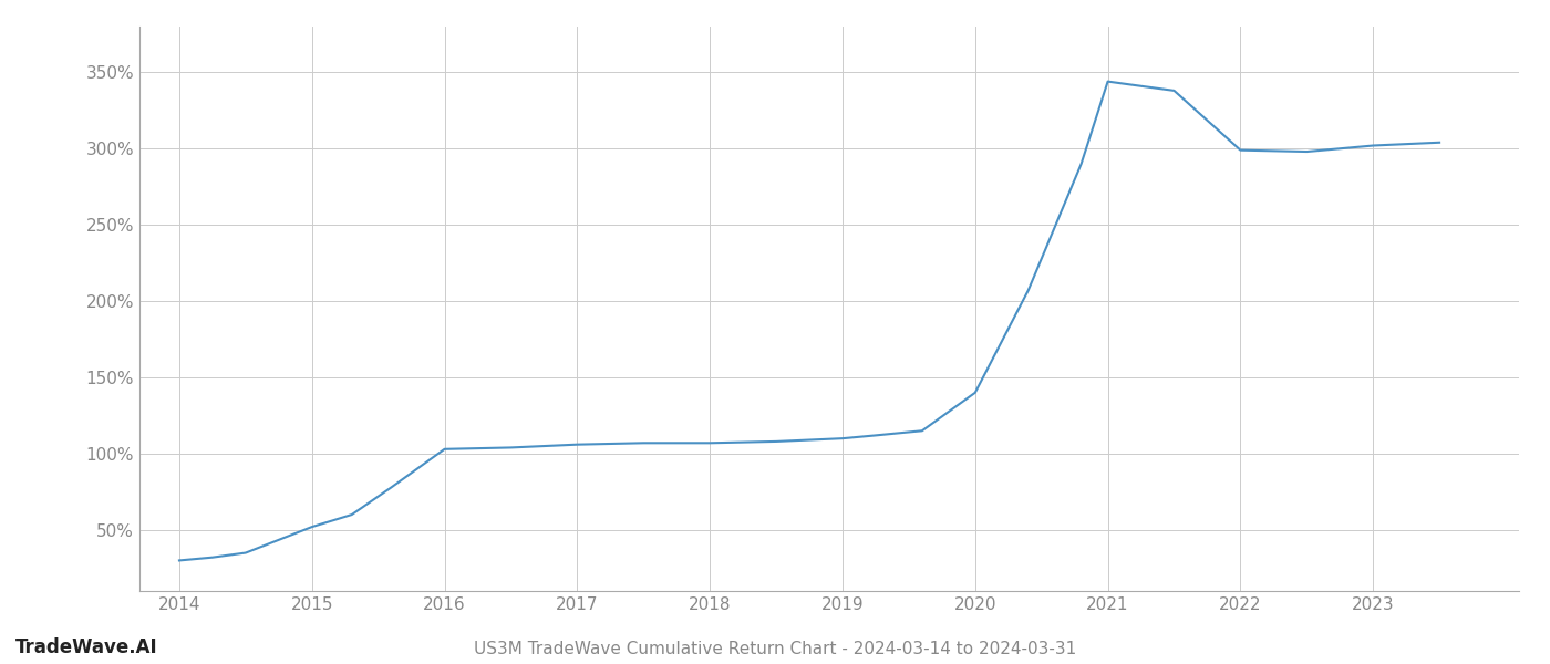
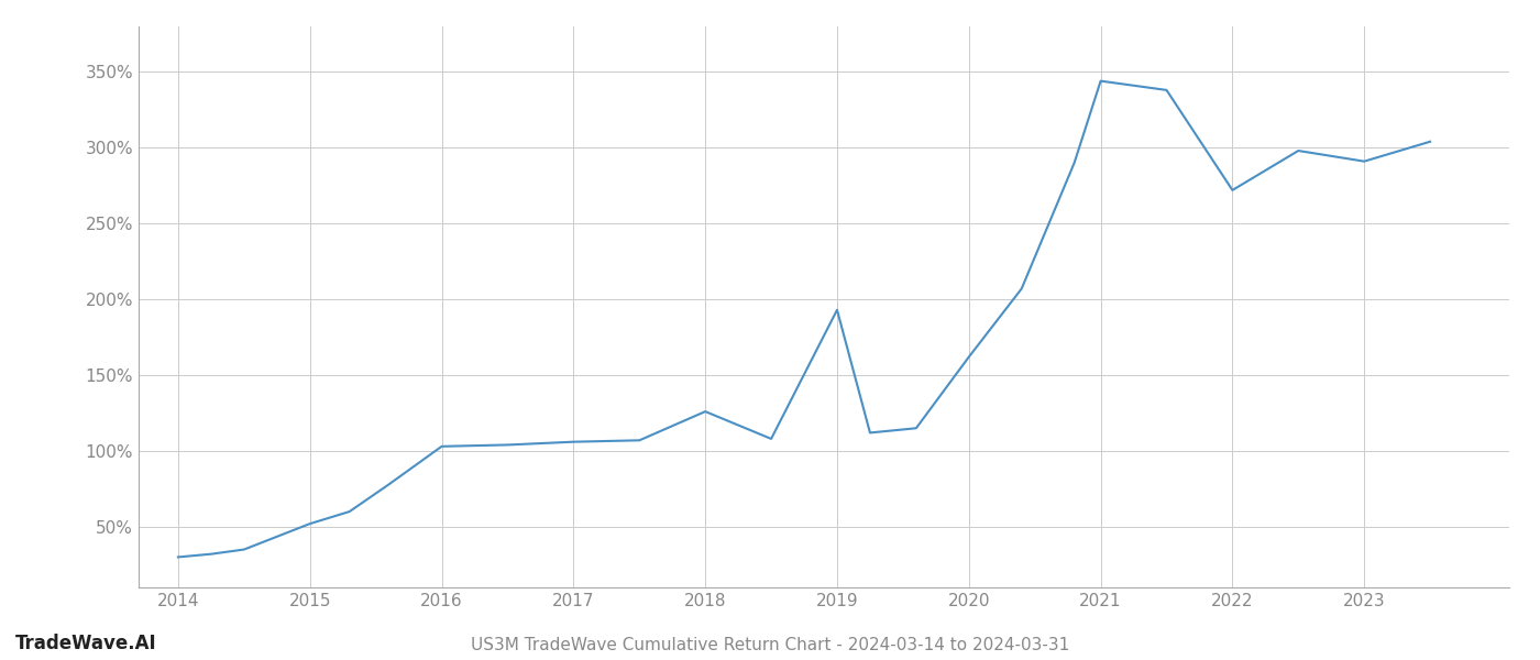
2018: 107% -> 126%
2019: 110% -> 193%
2020: 140% -> 162%
2022: 299% -> 272%
2023: 302% -> 291%
